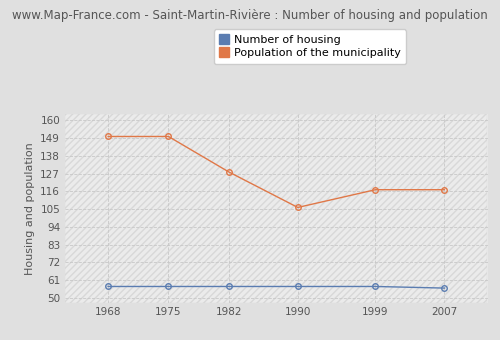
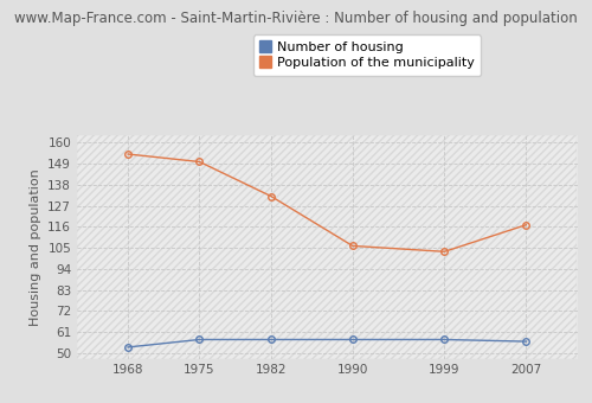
Number of housing/1968: 57 -> 53
Population of the municipality/1968: 150 -> 154
Population of the municipality/1982: 128 -> 132
Population of the municipality/1999: 117 -> 103
